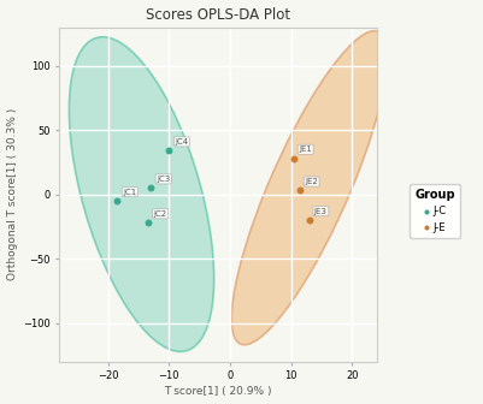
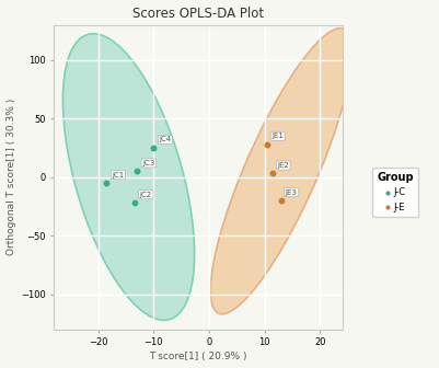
J-C/−10: 34 -> 25
